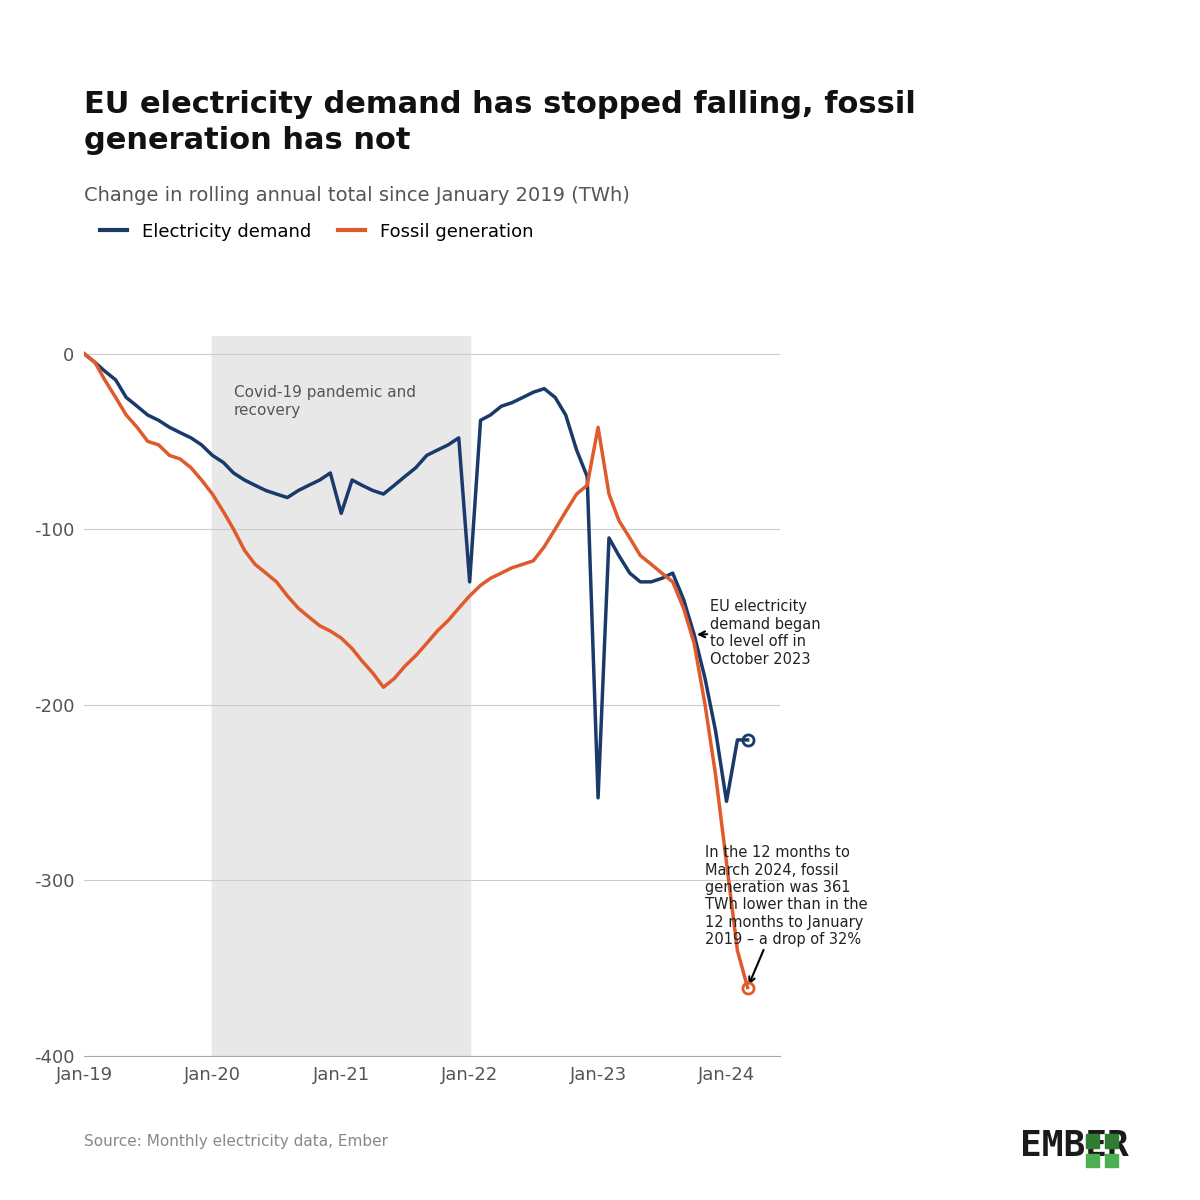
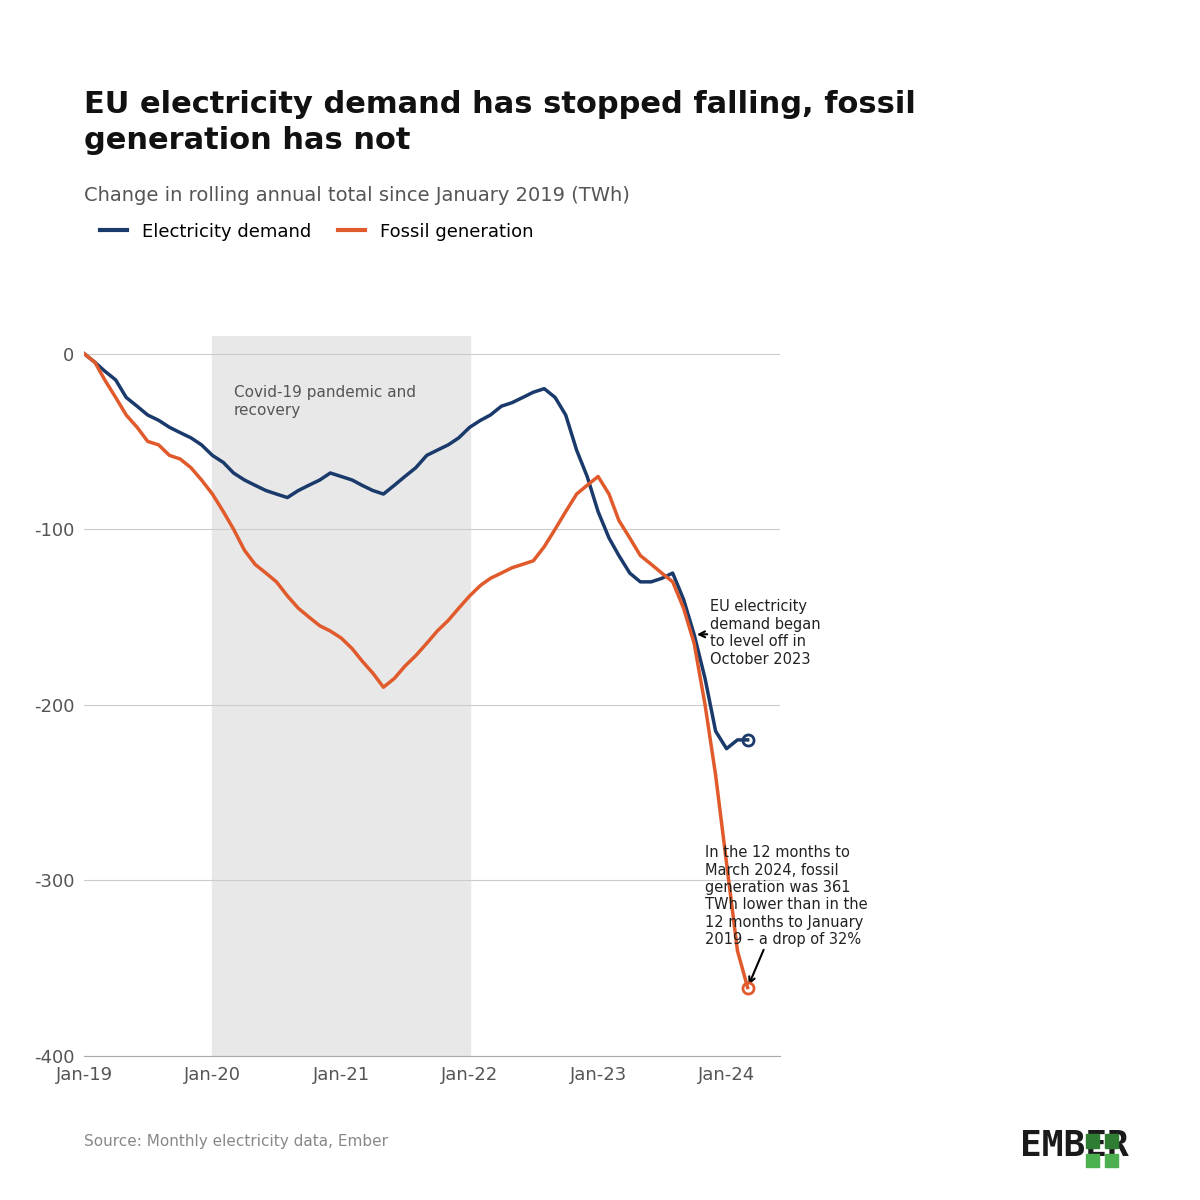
Electricity demand/Jan-21: -91 -> -70
Electricity demand/Jan-22: -130 -> -42
Electricity demand/Jan-23: -253 -> -90
Fossil generation/Jan-23: -42 -> -70
Electricity demand/Jan-24: -255 -> -225
